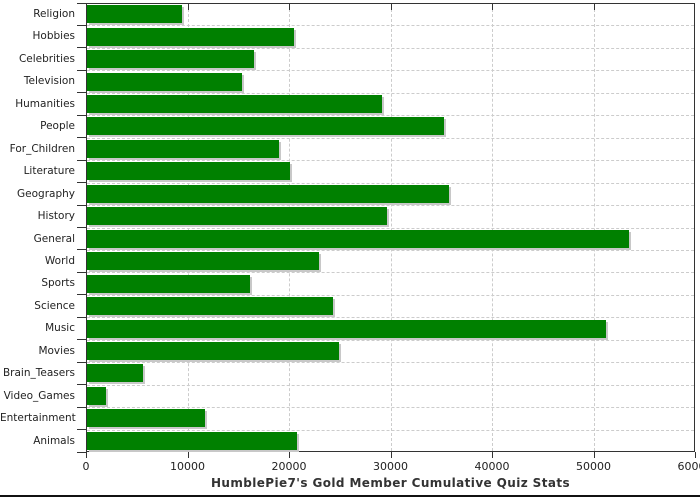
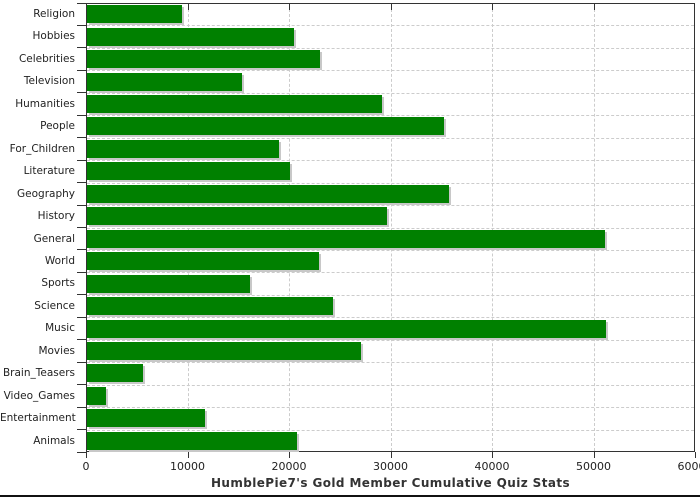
Celebrities: 16000 -> 23000
General: 53000 -> 51000
Movies: 25000 -> 27000
